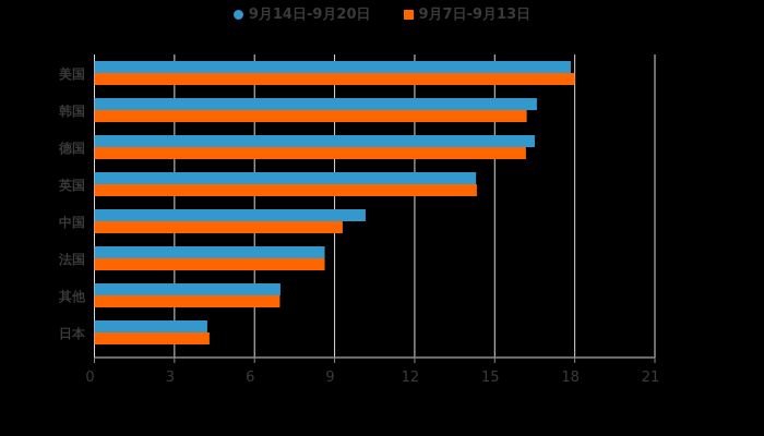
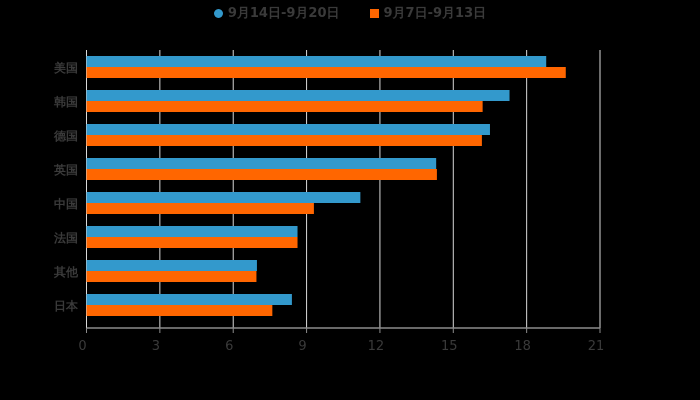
9月14日-9月20日/美国: 17.9 -> 18.8
9月7日-9月13日/美国: 18.0 -> 19.6
9月14日-9月20日/韩国: 16.6 -> 17.3
9月14日-9月20日/中国: 10.2 -> 11.2
9月14日-9月20日/日本: 4.2 -> 8.4
9月7日-9月13日/日本: 4.3 -> 7.6
